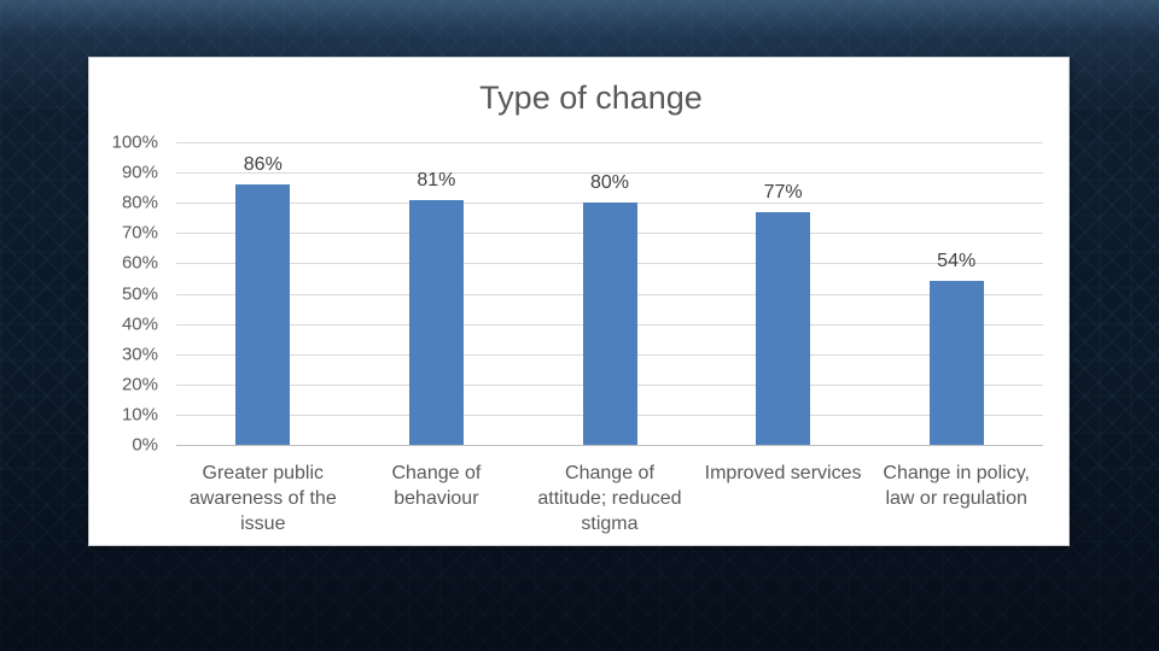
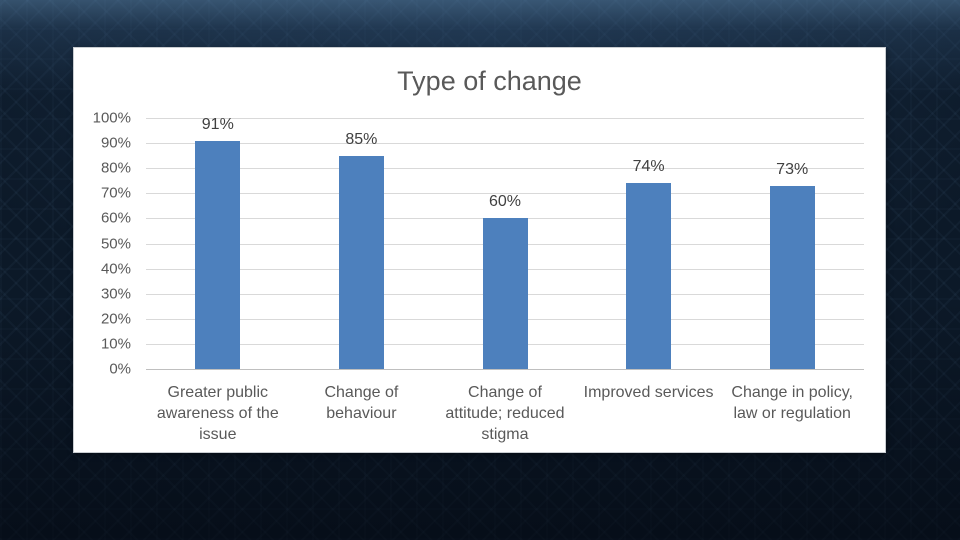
Greater public awareness of the issue: 86% -> 91%
Change of behaviour: 81% -> 85%
Change of attitude; reduced stigma: 80% -> 60%
Improved services: 77% -> 74%
Change in policy, law or regulation: 54% -> 73%
